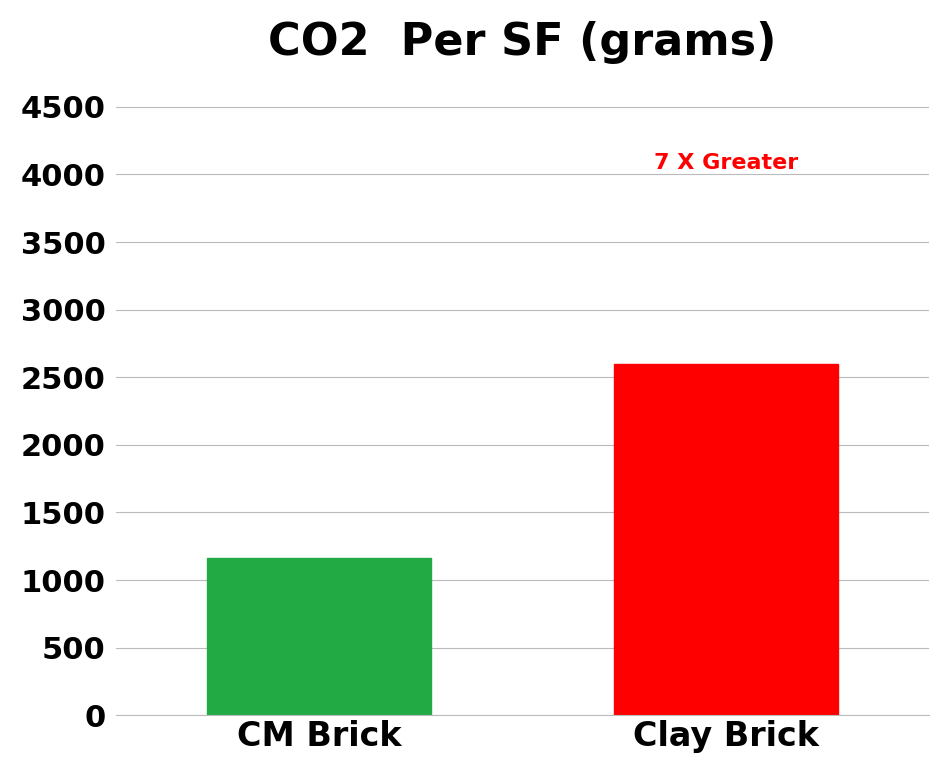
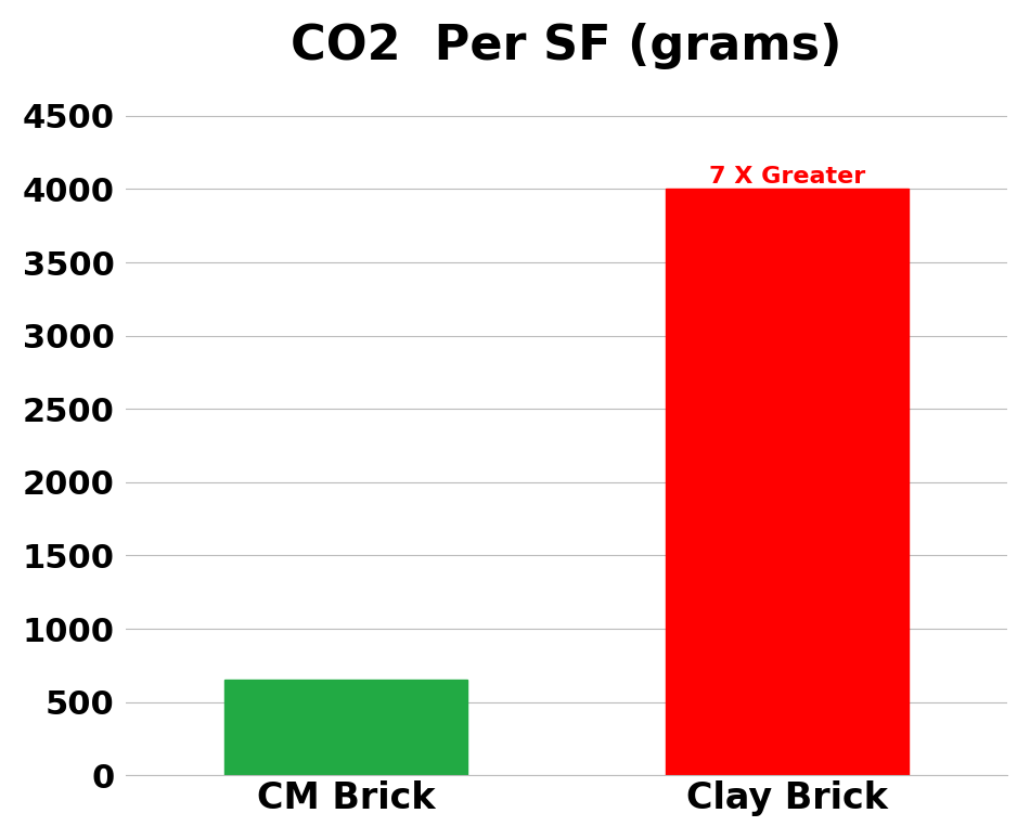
CM Brick: 1160 -> 650
Clay Brick: 2600 -> 4000
